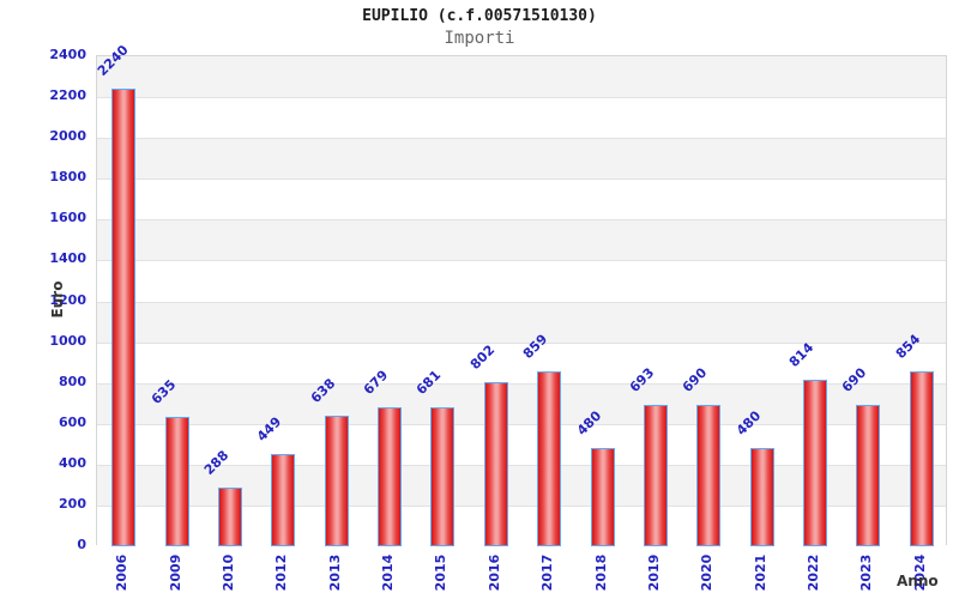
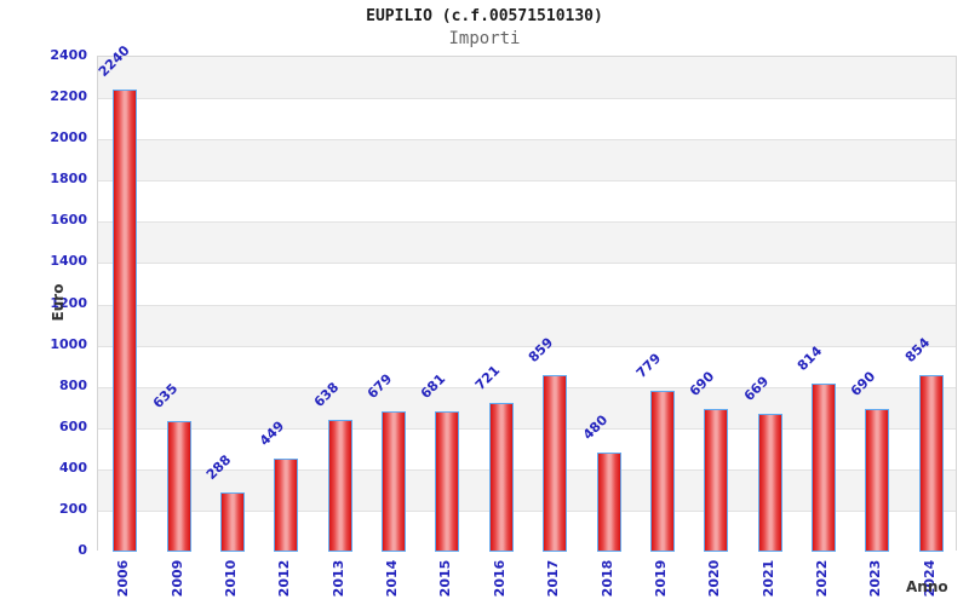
2016: 802 -> 721
2019: 693 -> 779
2021: 480 -> 669
